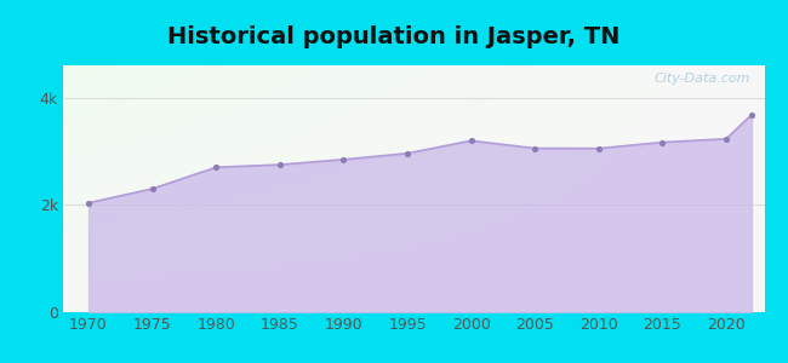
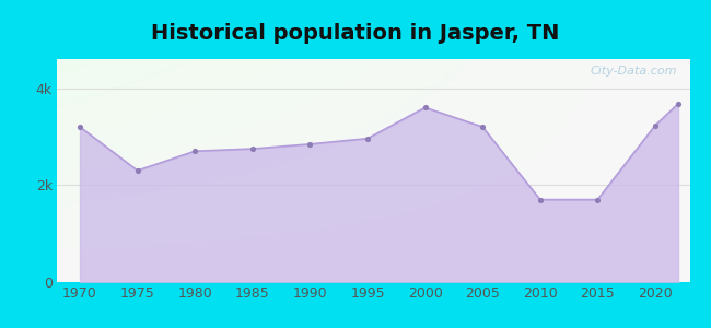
1970: 2.04k -> 3.20k
2000: 3.20k -> 3.60k
2005: 3.05k -> 3.20k
2010: 3.05k -> 1.70k
2015: 3.17k -> 1.70k
